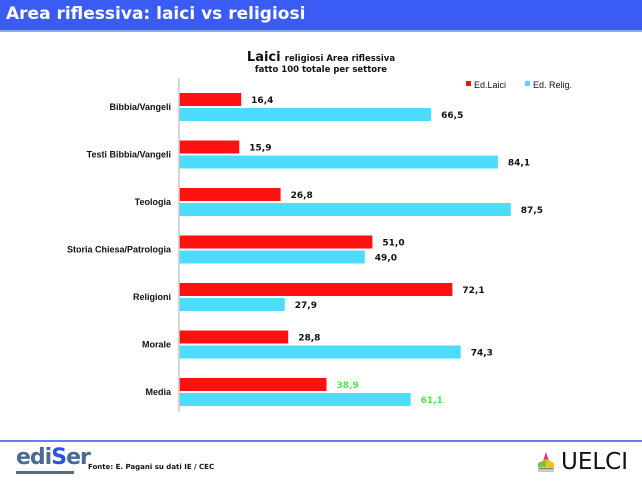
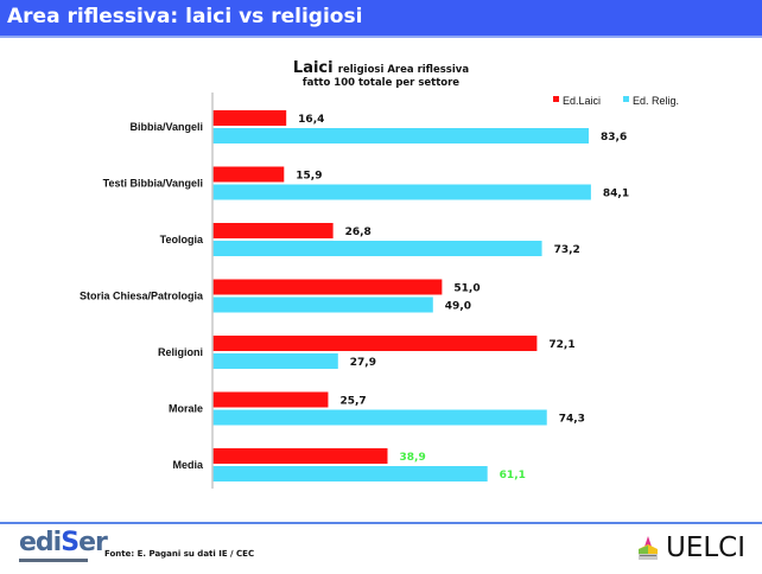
Ed. Relig./Bibbia/Vangeli: 66,5 -> 83,6
Ed. Relig./Teologia: 87,5 -> 73,2
Ed.Laici/Morale: 28,8 -> 25,7
